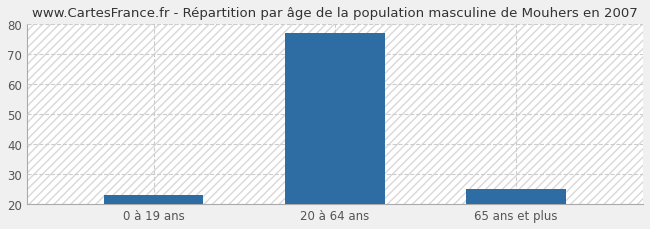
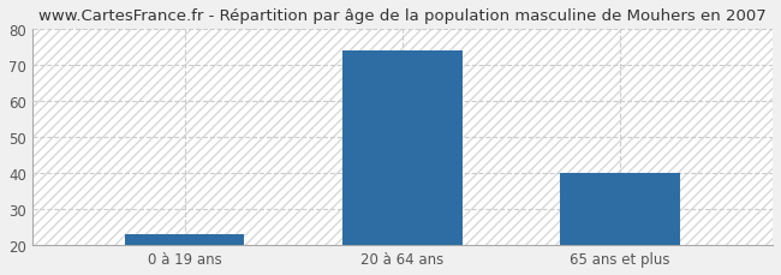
20 à 64 ans: 77 -> 74
65 ans et plus: 25 -> 40
